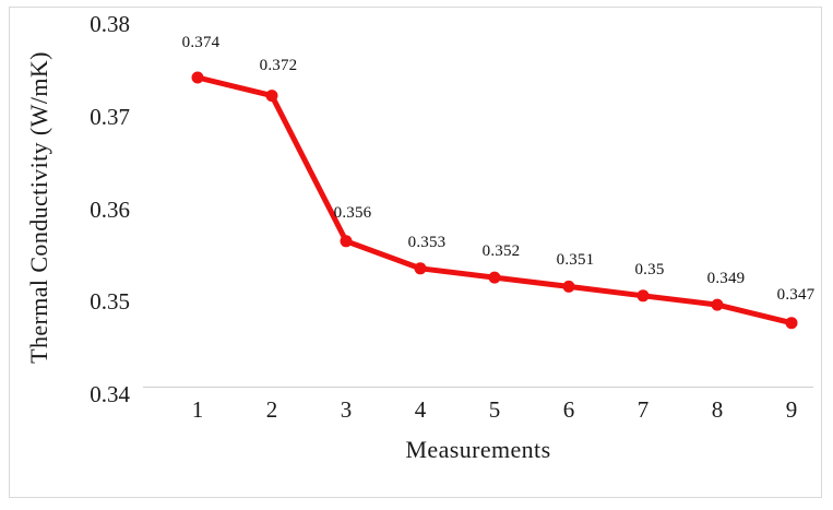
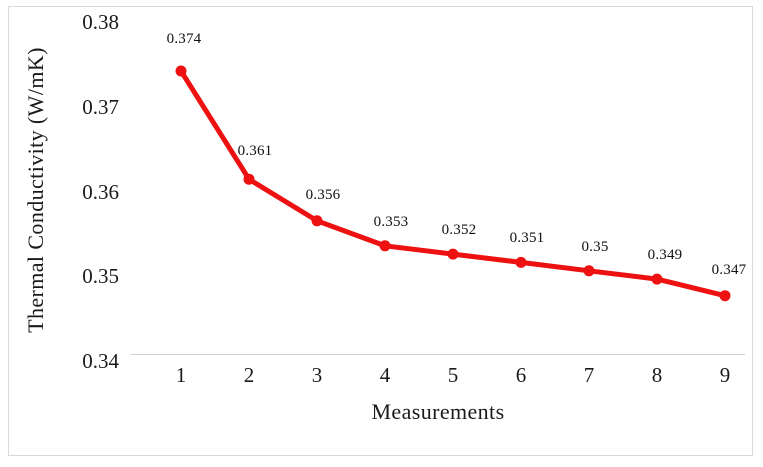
2: 0.372 -> 0.361
